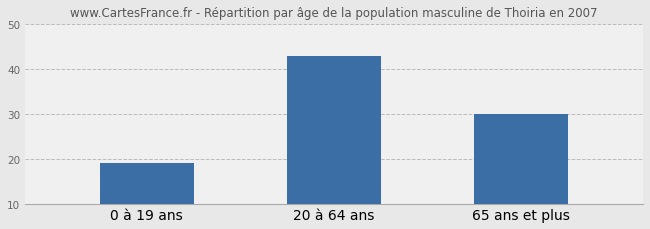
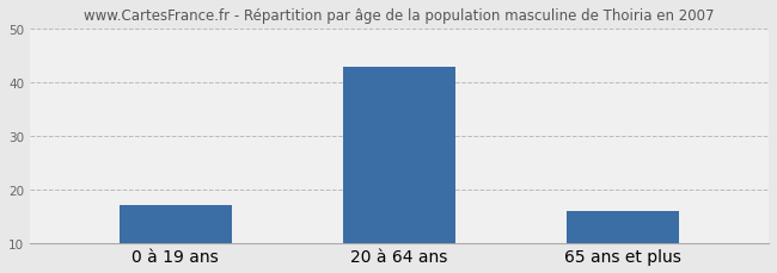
0 à 19 ans: 19 -> 17
65 ans et plus: 30 -> 16
